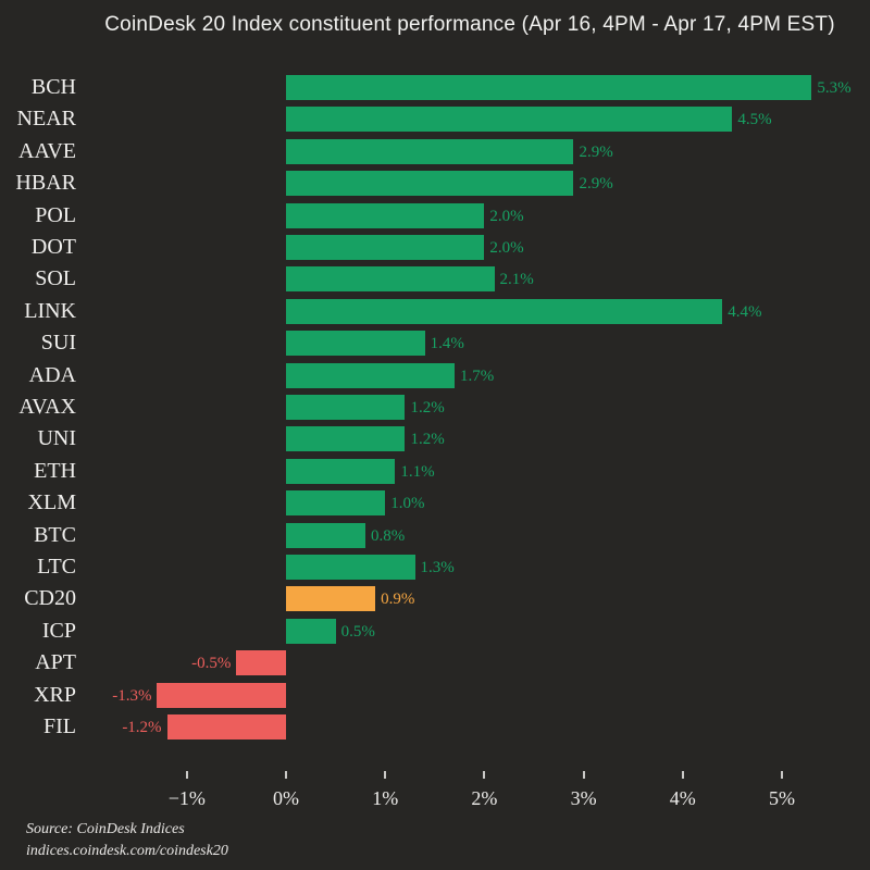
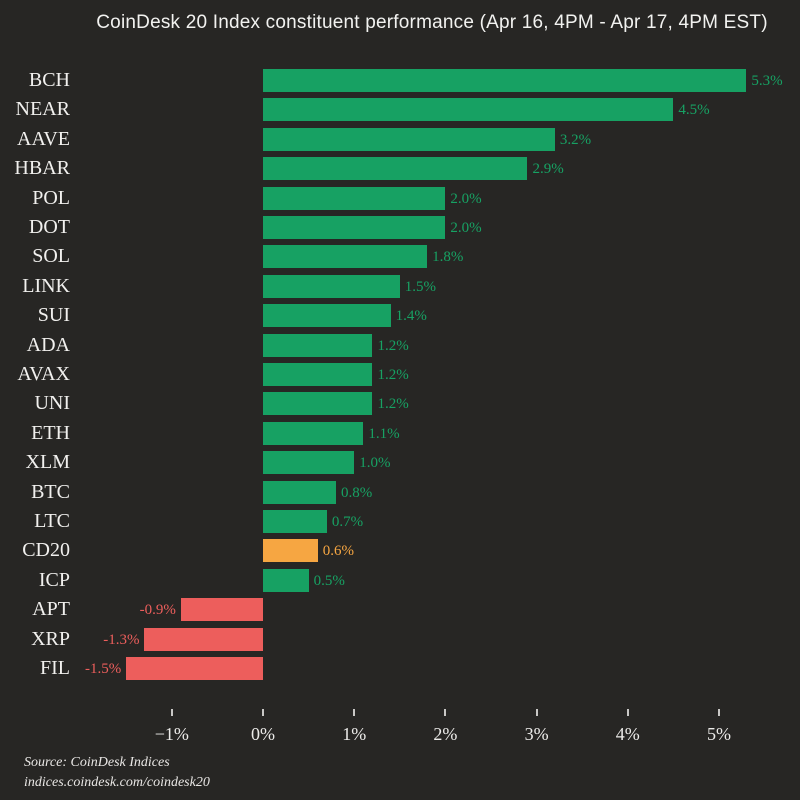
AAVE: 2.9% -> 3.2%
SOL: 2.1% -> 1.8%
LINK: 4.4% -> 1.5%
ADA: 1.7% -> 1.2%
LTC: 1.3% -> 0.7%
CD20: 0.9% -> 0.6%
APT: -0.5% -> -0.9%
FIL: -1.2% -> -1.5%
